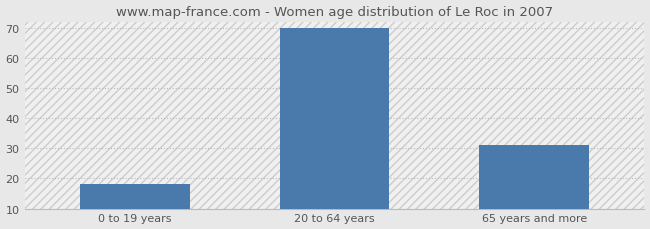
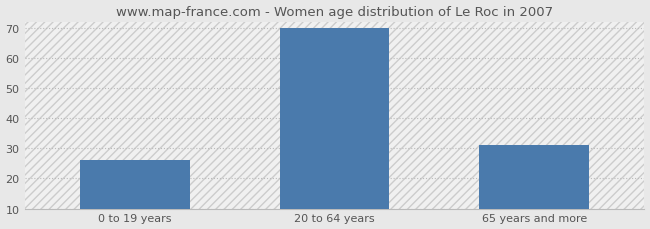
0 to 19 years: 18 -> 26
